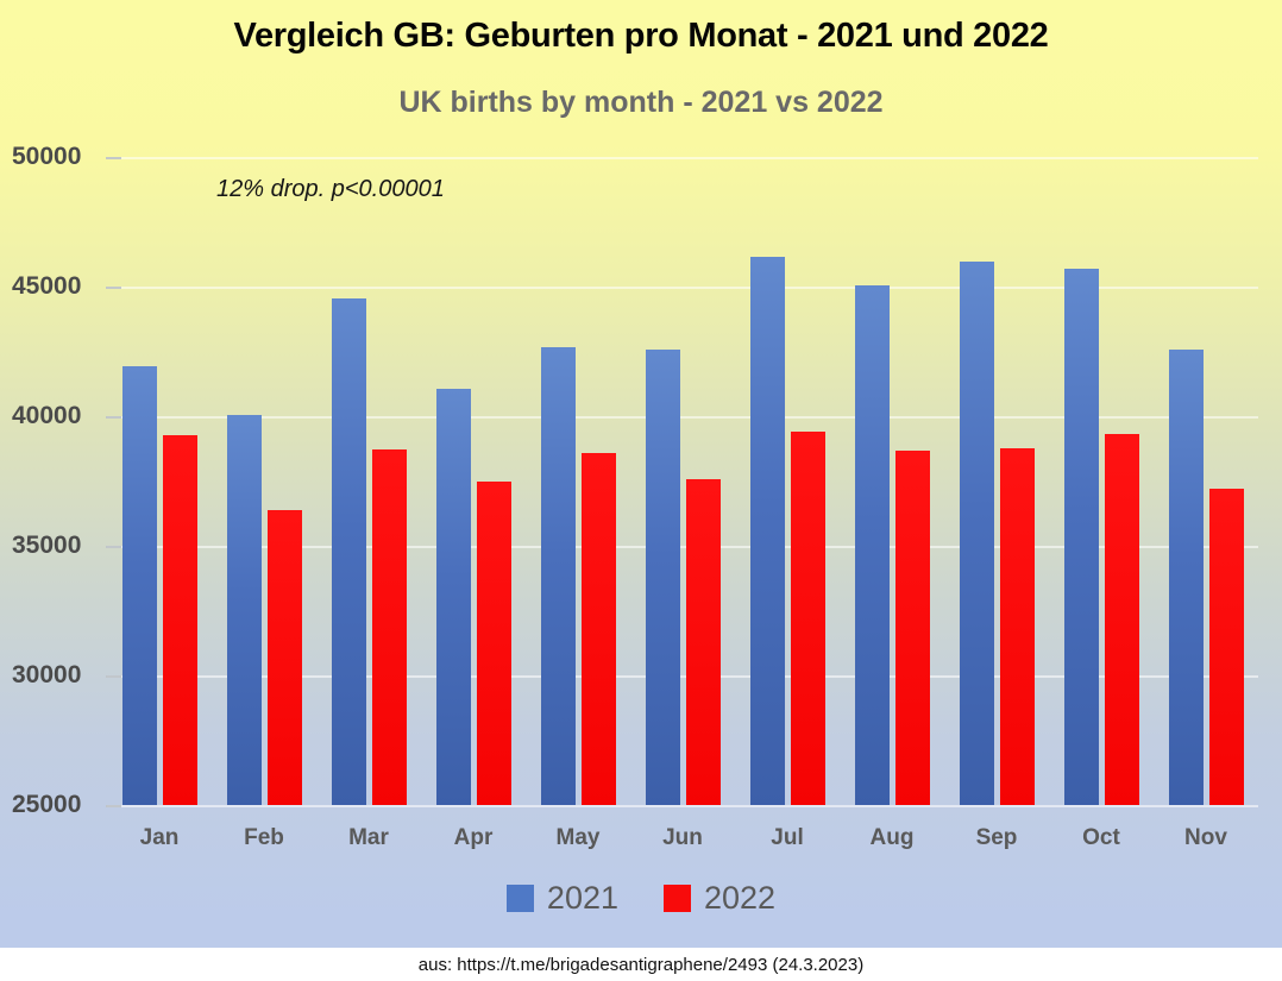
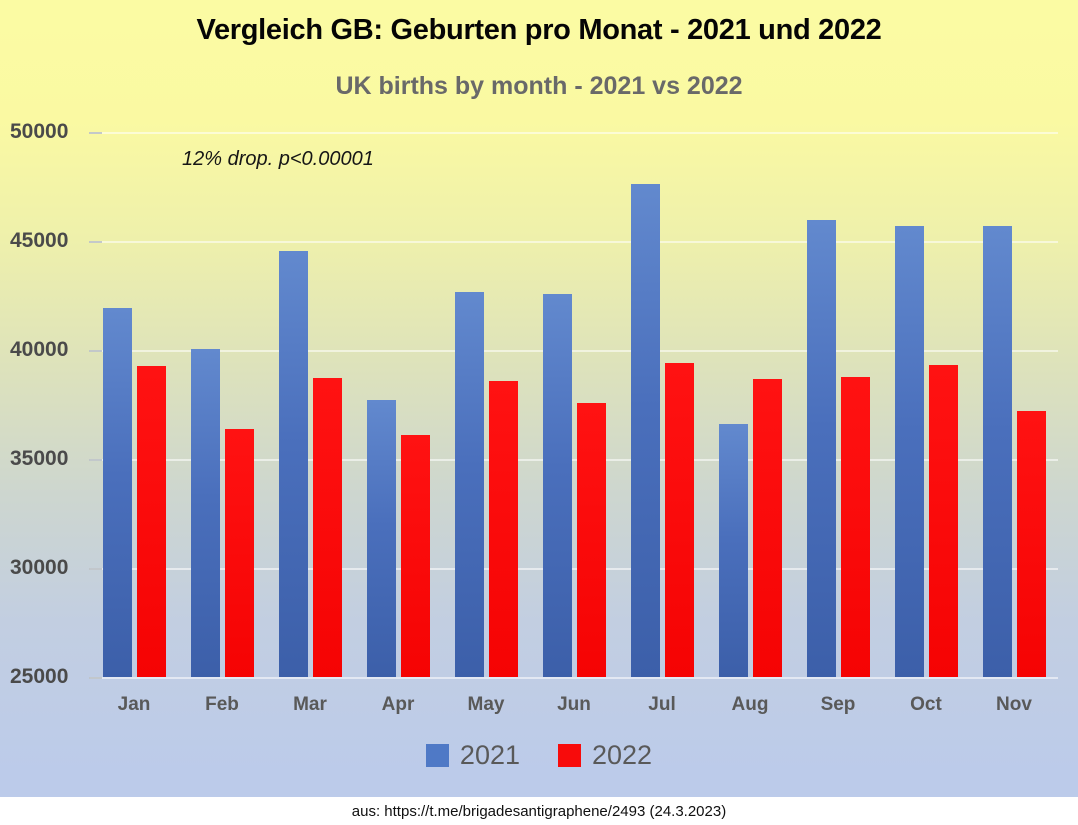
2021/Apr: 41000 -> 37700
2022/Apr: 37500 -> 36100
2021/Jul: 46200 -> 47600
2021/Aug: 45000 -> 36600
2021/Nov: 42600 -> 45700
